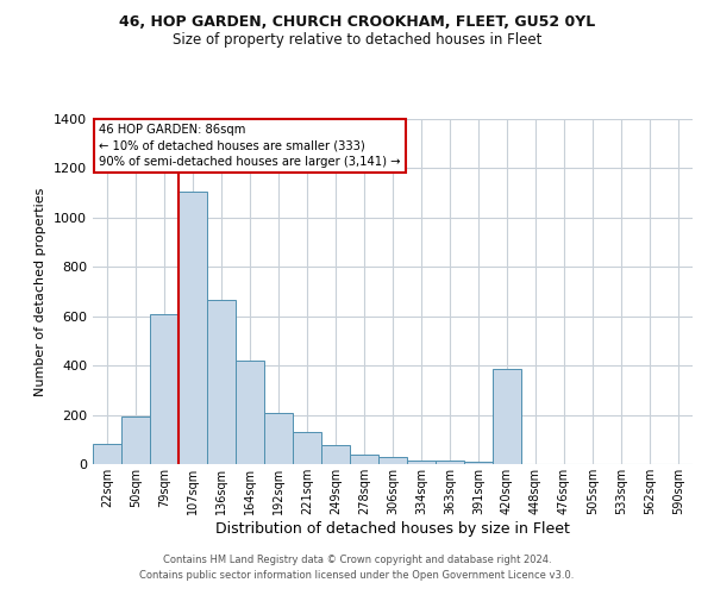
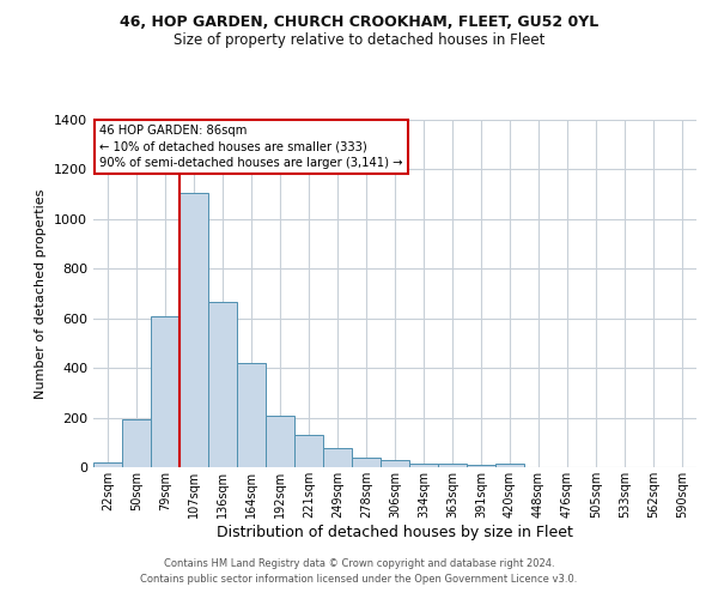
22sqm: 80 -> 18
420sqm: 385 -> 13
